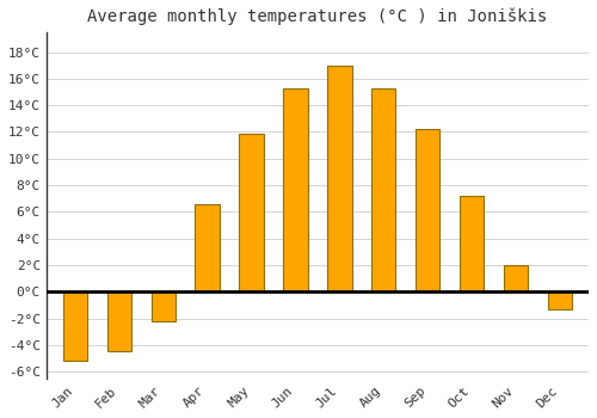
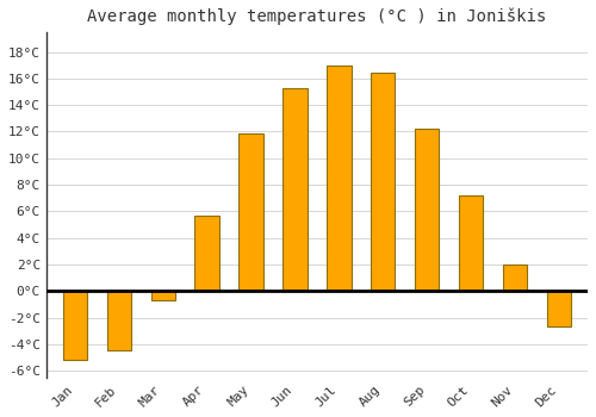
Mar: -2.2°C -> -0.7°C
Apr: 6.6°C -> 5.7°C
Aug: 15.3°C -> 16.4°C
Dec: -1.3°C -> -2.7°C
